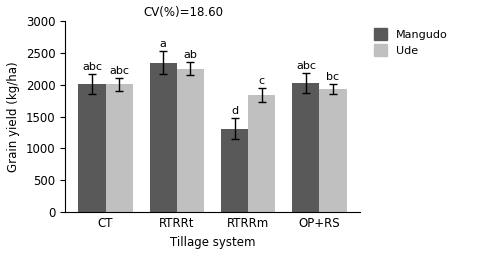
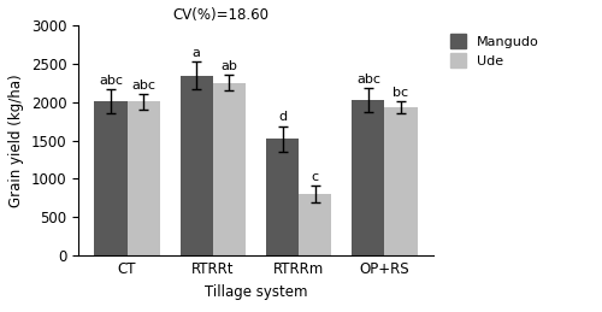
Mangudo/RTRRm: 1310 -> 1520
Ude/RTRRm: 1830 -> 800
